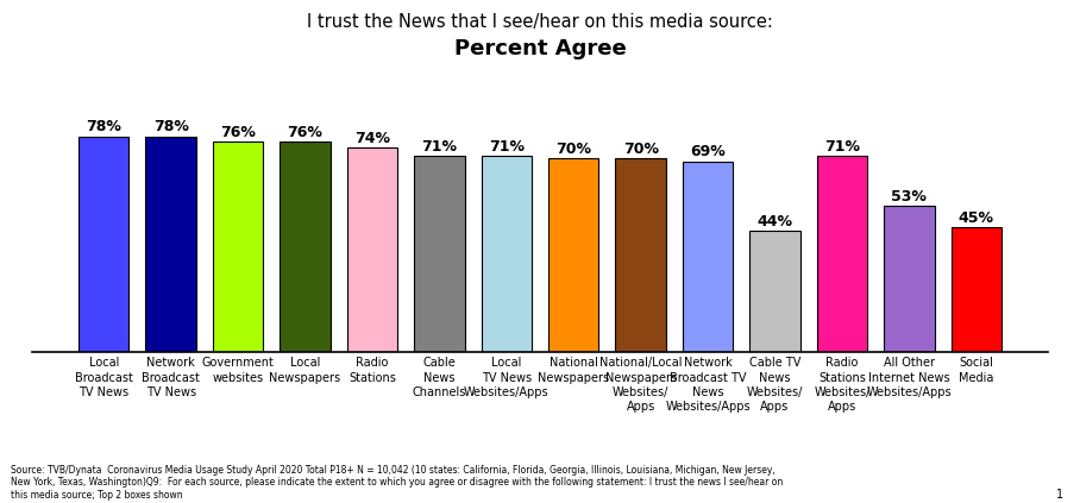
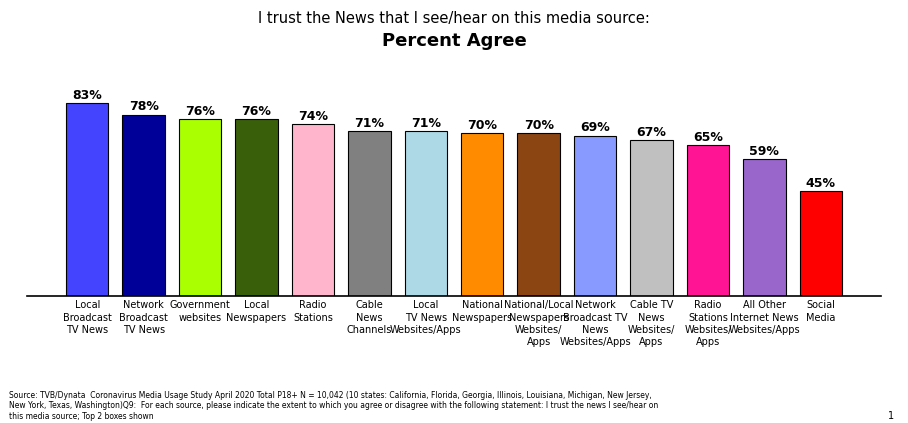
Local Broadcast TV News: 78% -> 83%
Cable TV News Websites/ Apps: 44% -> 67%
Radio Stations Websites/ Apps: 71% -> 65%
All Other Internet News Websites/Apps: 53% -> 59%
